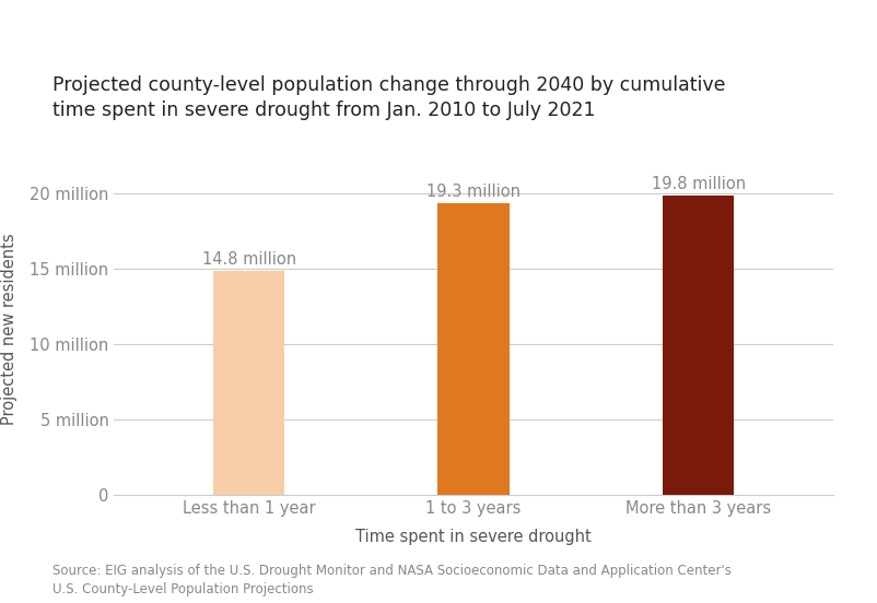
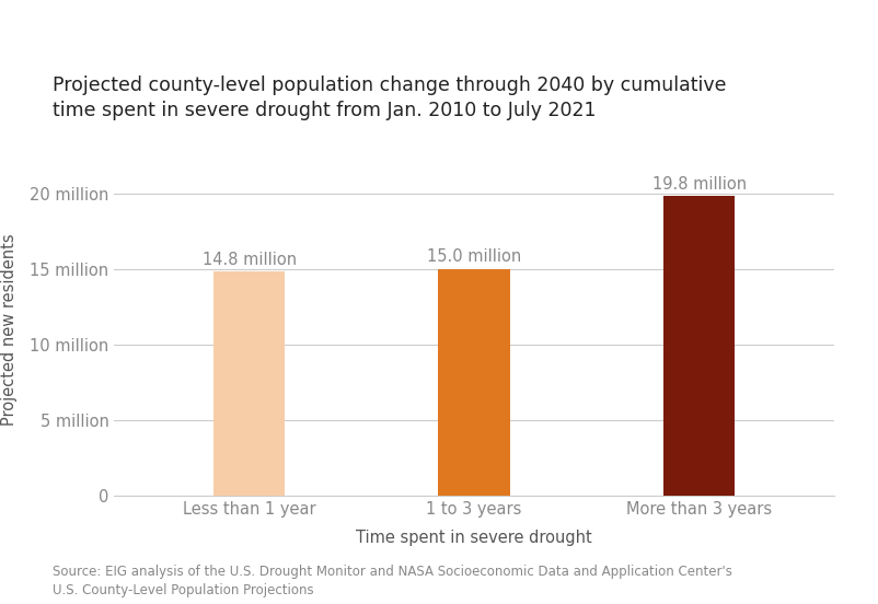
1 to 3 years: 19.3 -> 15.0
